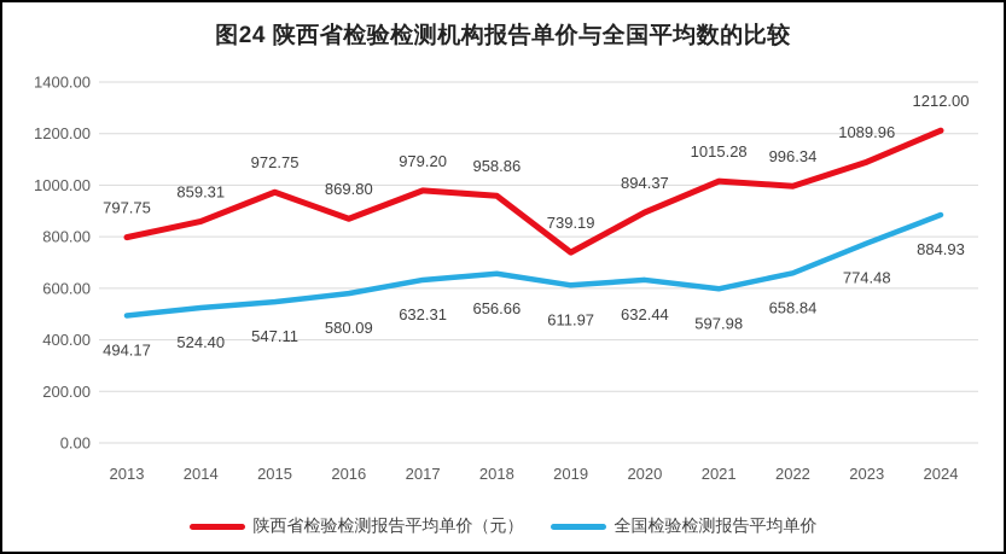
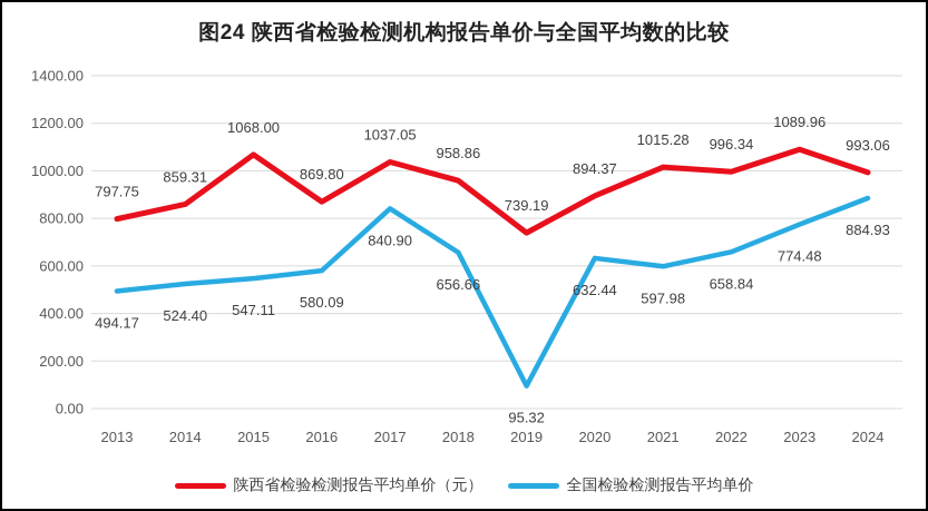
陕西省检验检测报告平均单价（元）/2015: 972.75 -> 1068.00
陕西省检验检测报告平均单价（元）/2017: 979.20 -> 1037.05
全国检验检测报告平均单价/2017: 632.31 -> 840.90
全国检验检测报告平均单价/2019: 611.97 -> 95.32
陕西省检验检测报告平均单价（元）/2024: 1212.00 -> 993.06
